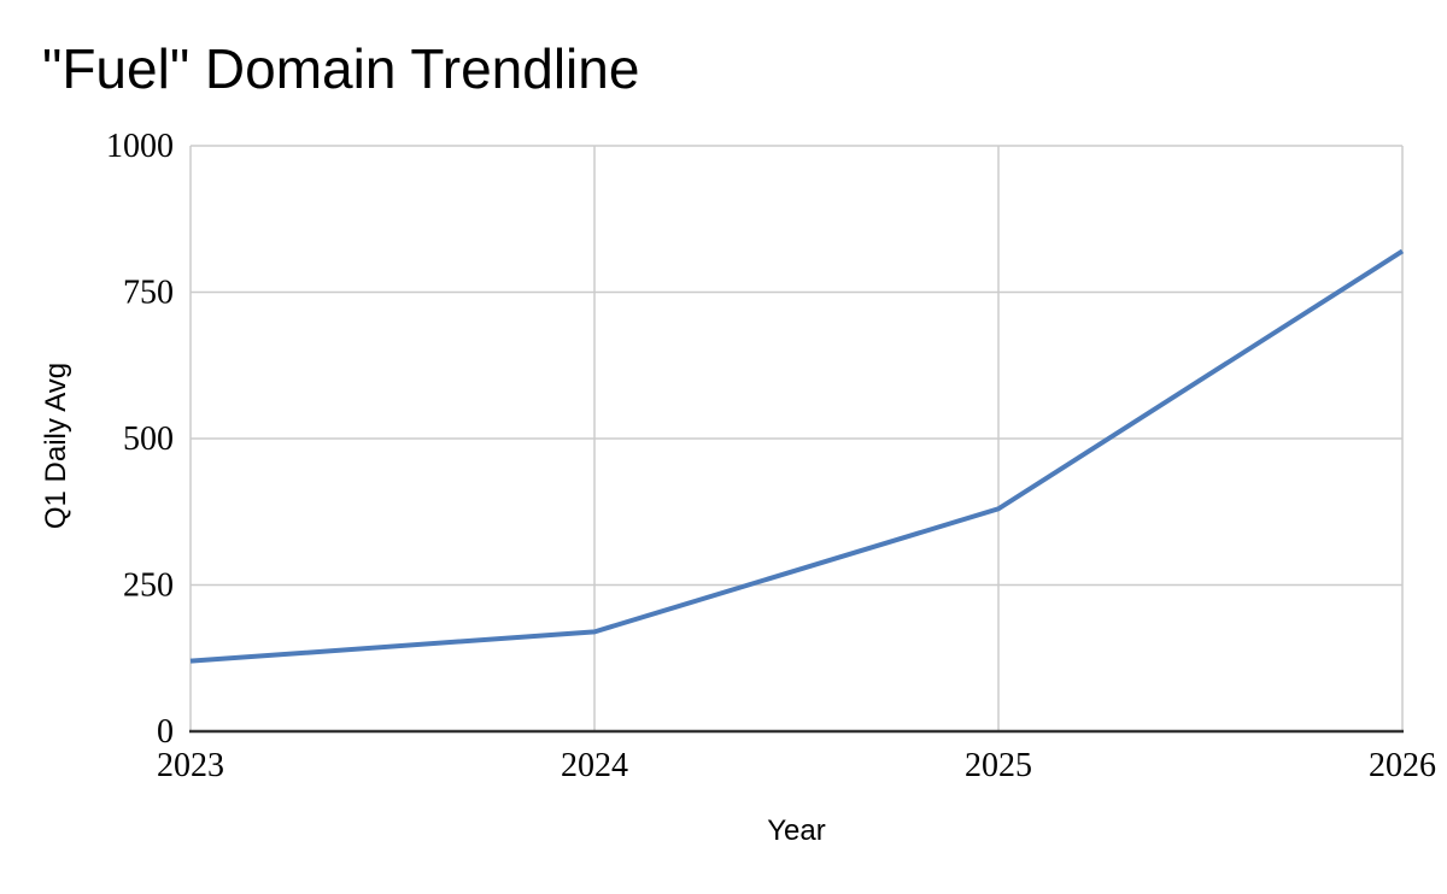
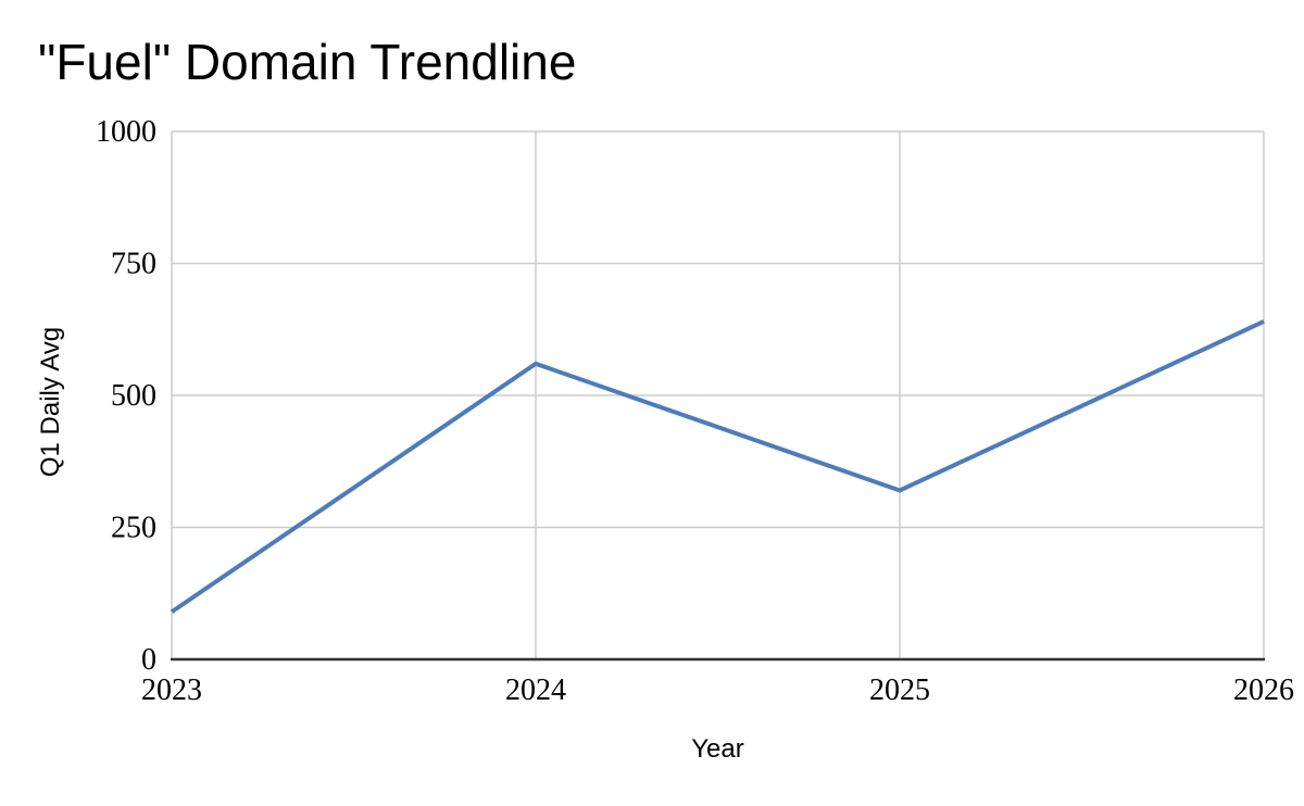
2023: 120 -> 90
2024: 170 -> 560
2025: 380 -> 320
2026: 820 -> 640
